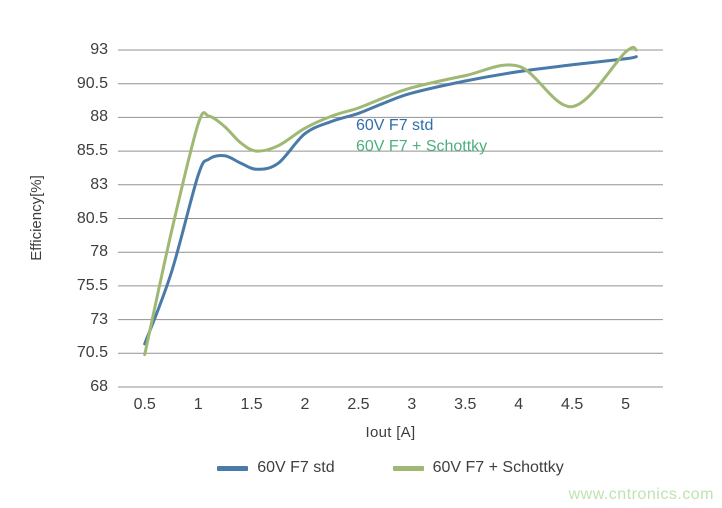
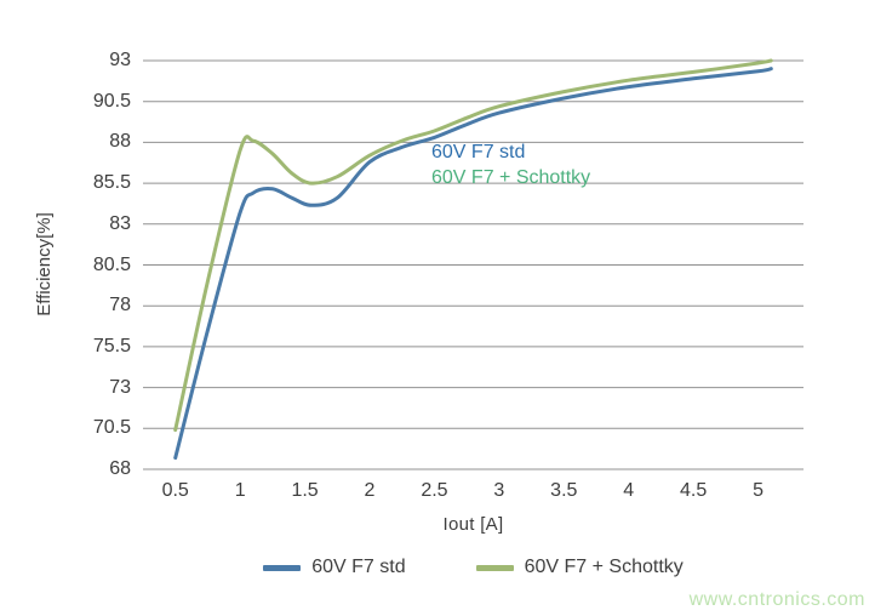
60V F7 std/0.5: 71.2 -> 68.7
60V F7 + Schottky/4.5: 88.8 -> 92.3
